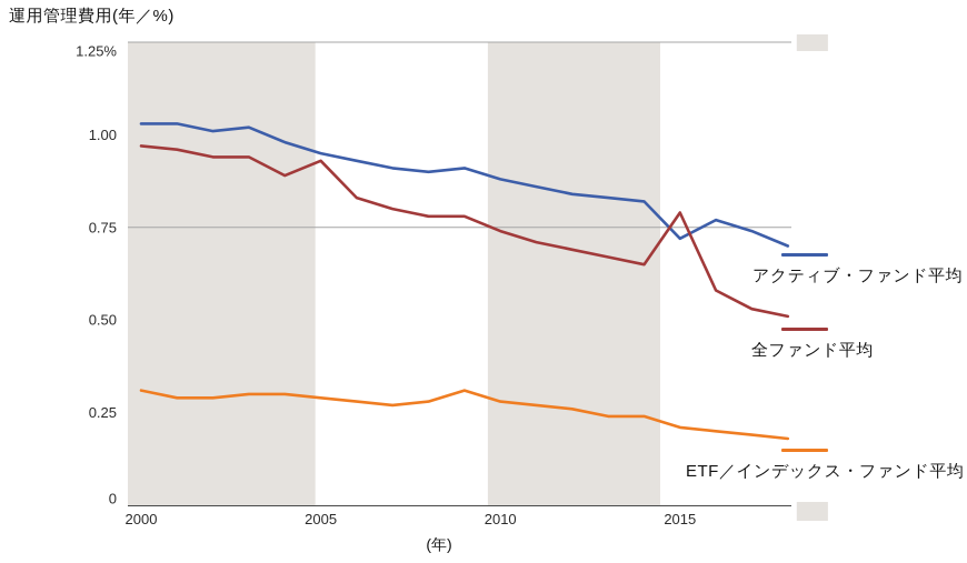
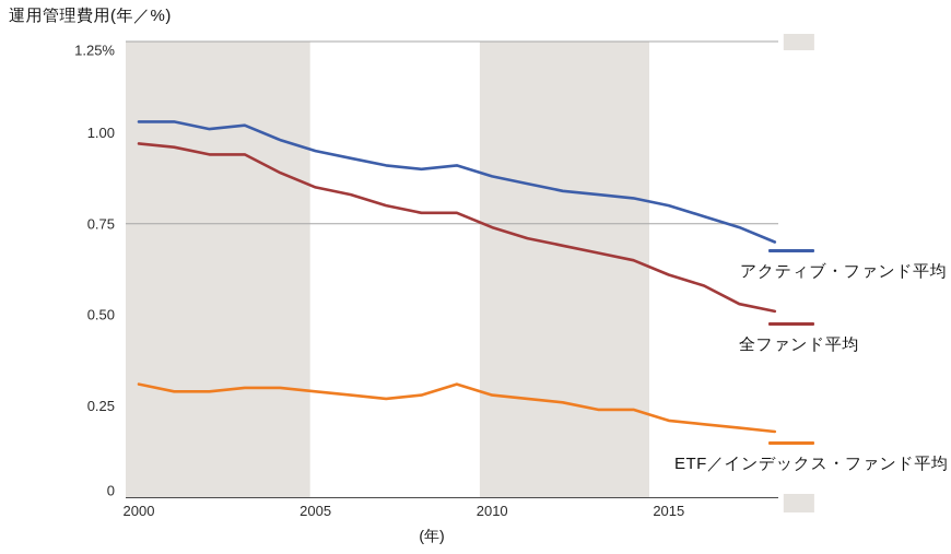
全ファンド平均/2005: 0.93 -> 0.85
アクティブ・ファンド平均/2015: 0.72 -> 0.80
全ファンド平均/2015: 0.79 -> 0.61
